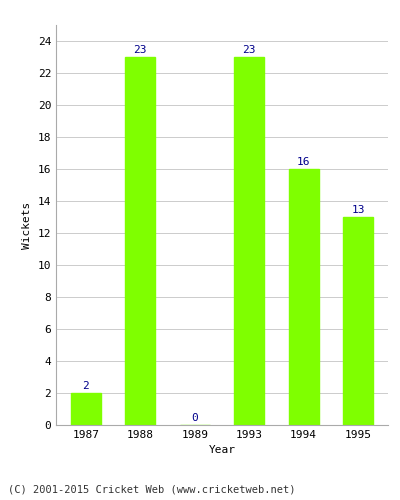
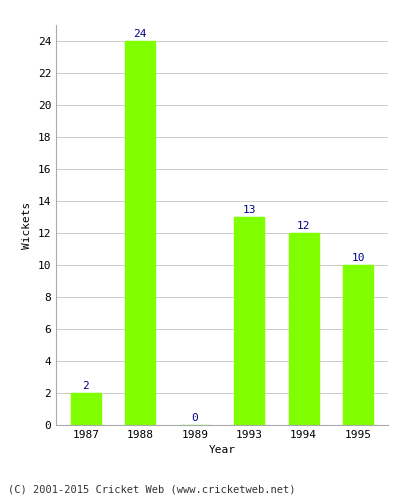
1988: 23 -> 24
1993: 23 -> 13
1994: 16 -> 12
1995: 13 -> 10
